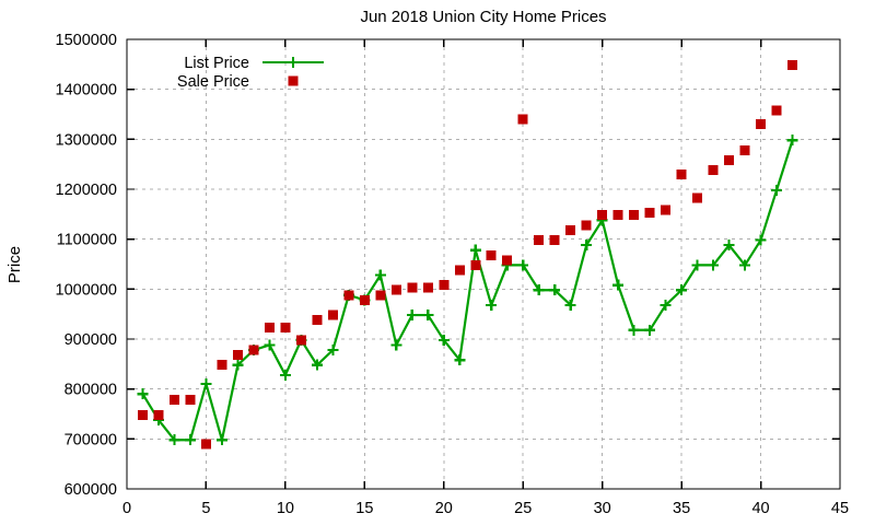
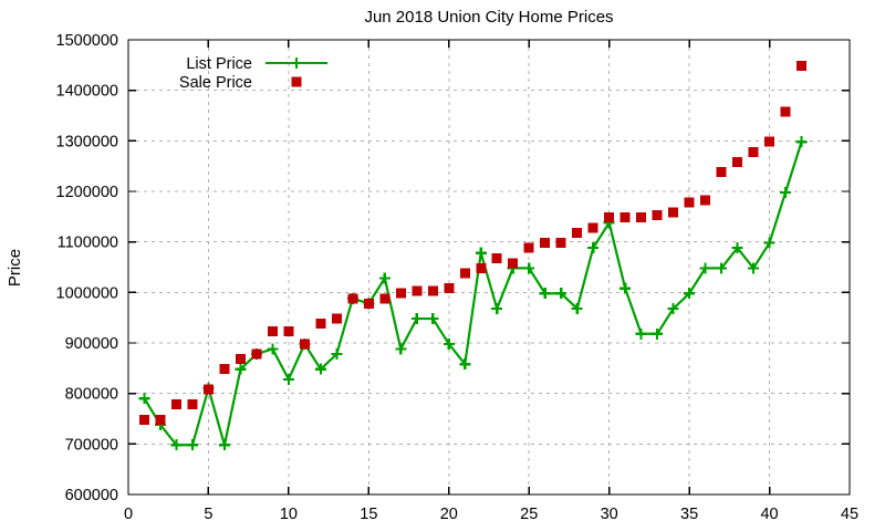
Sale Price/5: 690000 -> 810000
Sale Price/25: 1340000 -> 1090000
Sale Price/35: 1230000 -> 1180000
Sale Price/40: 1330000 -> 1300000
